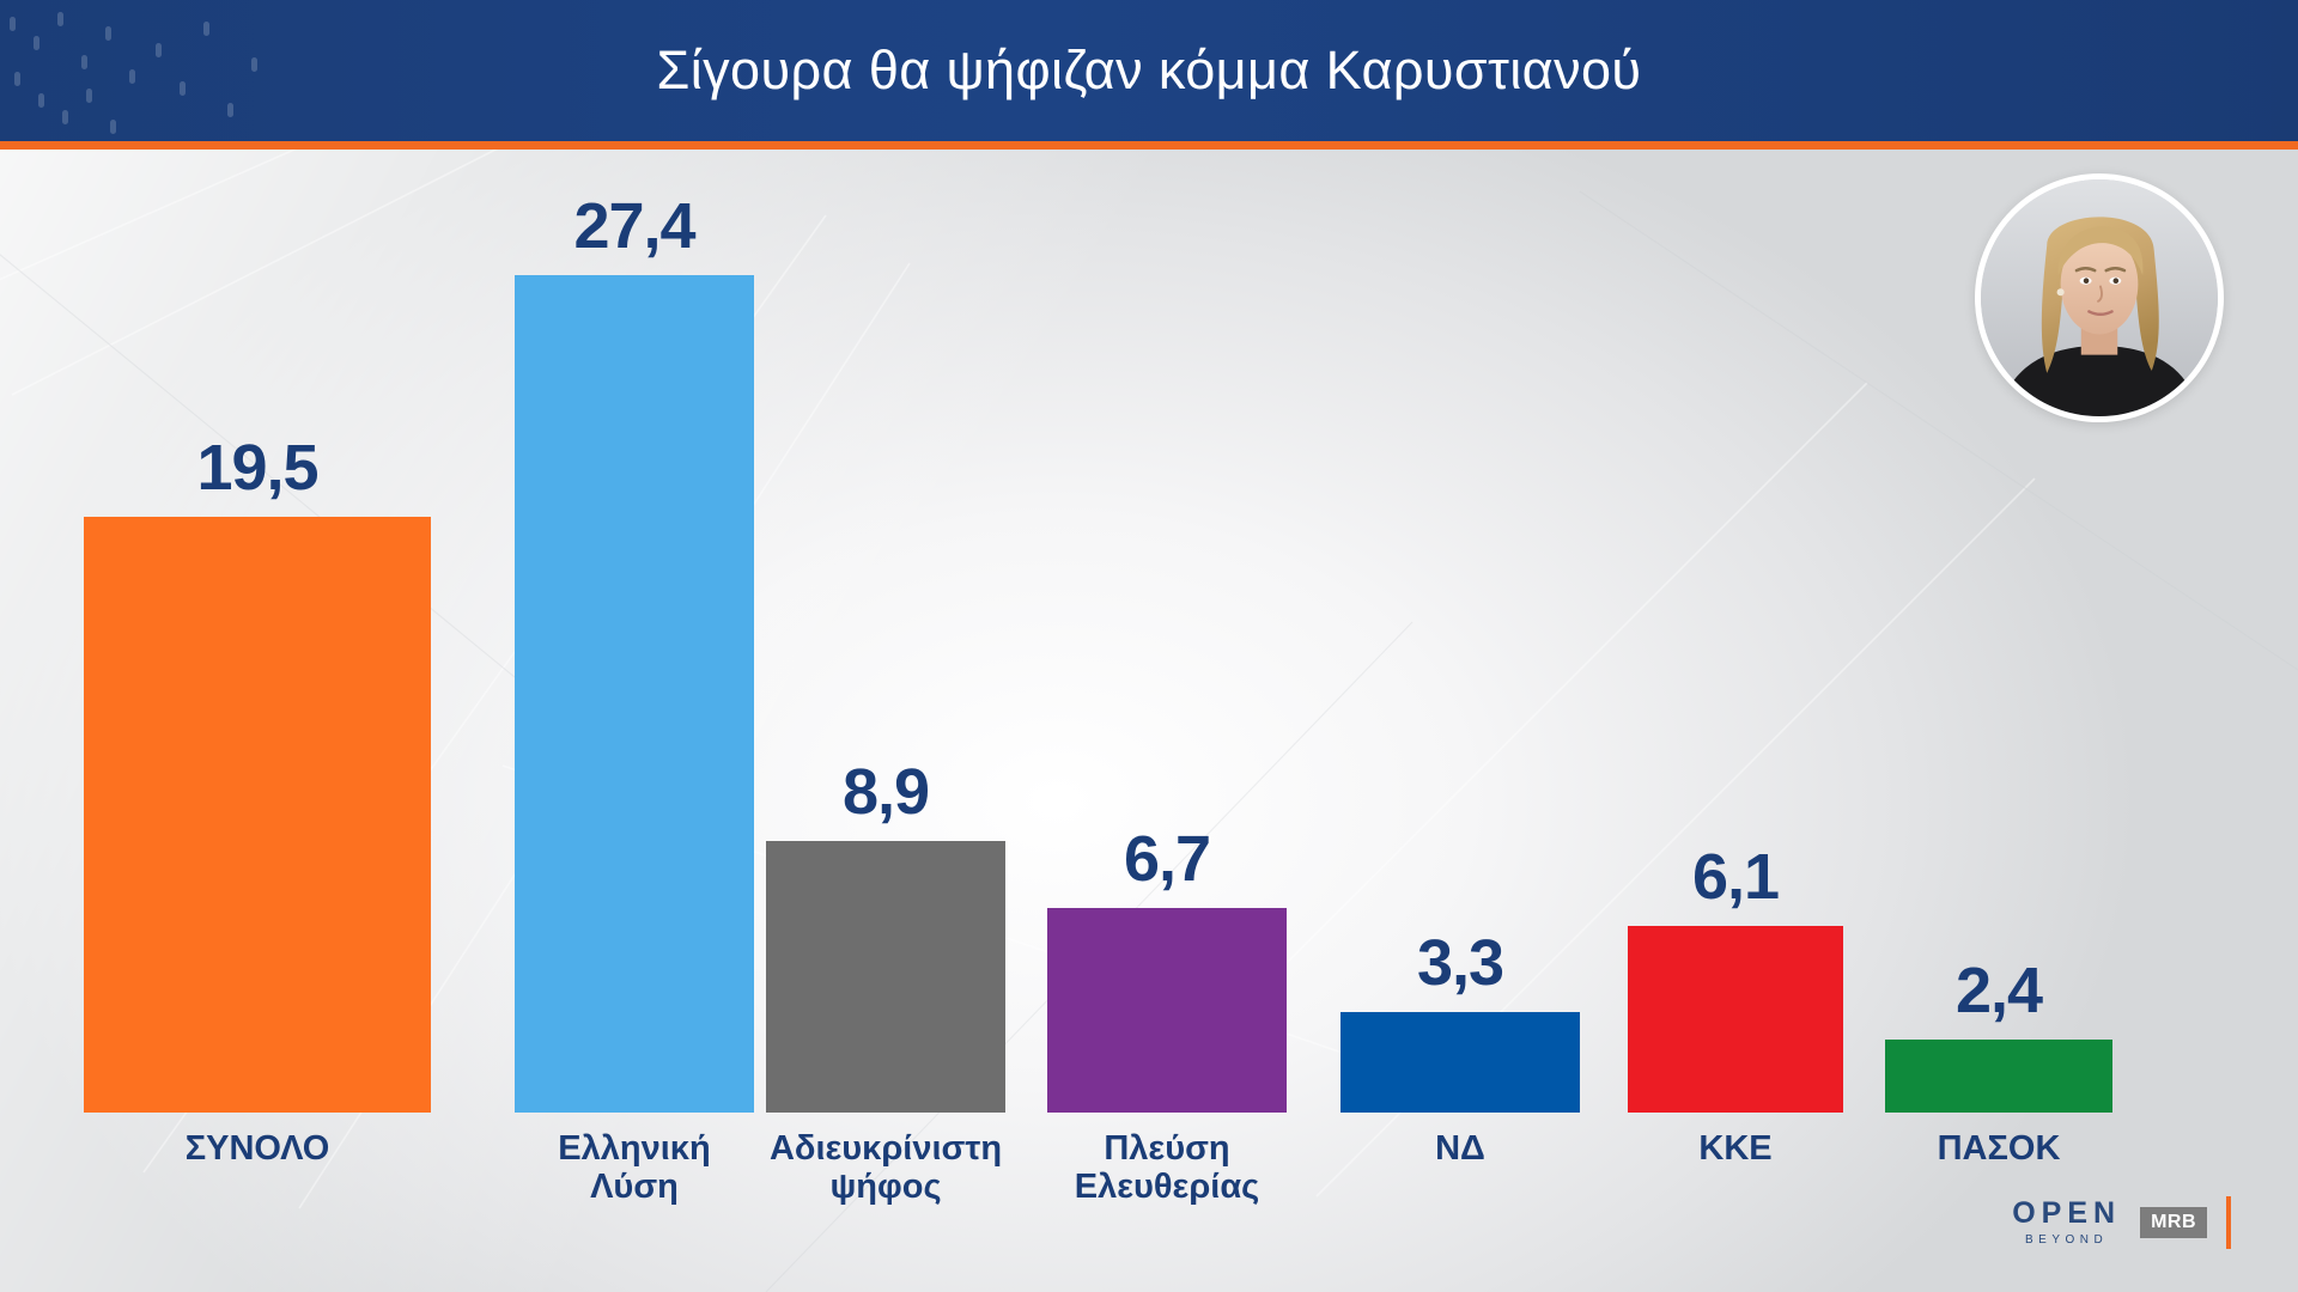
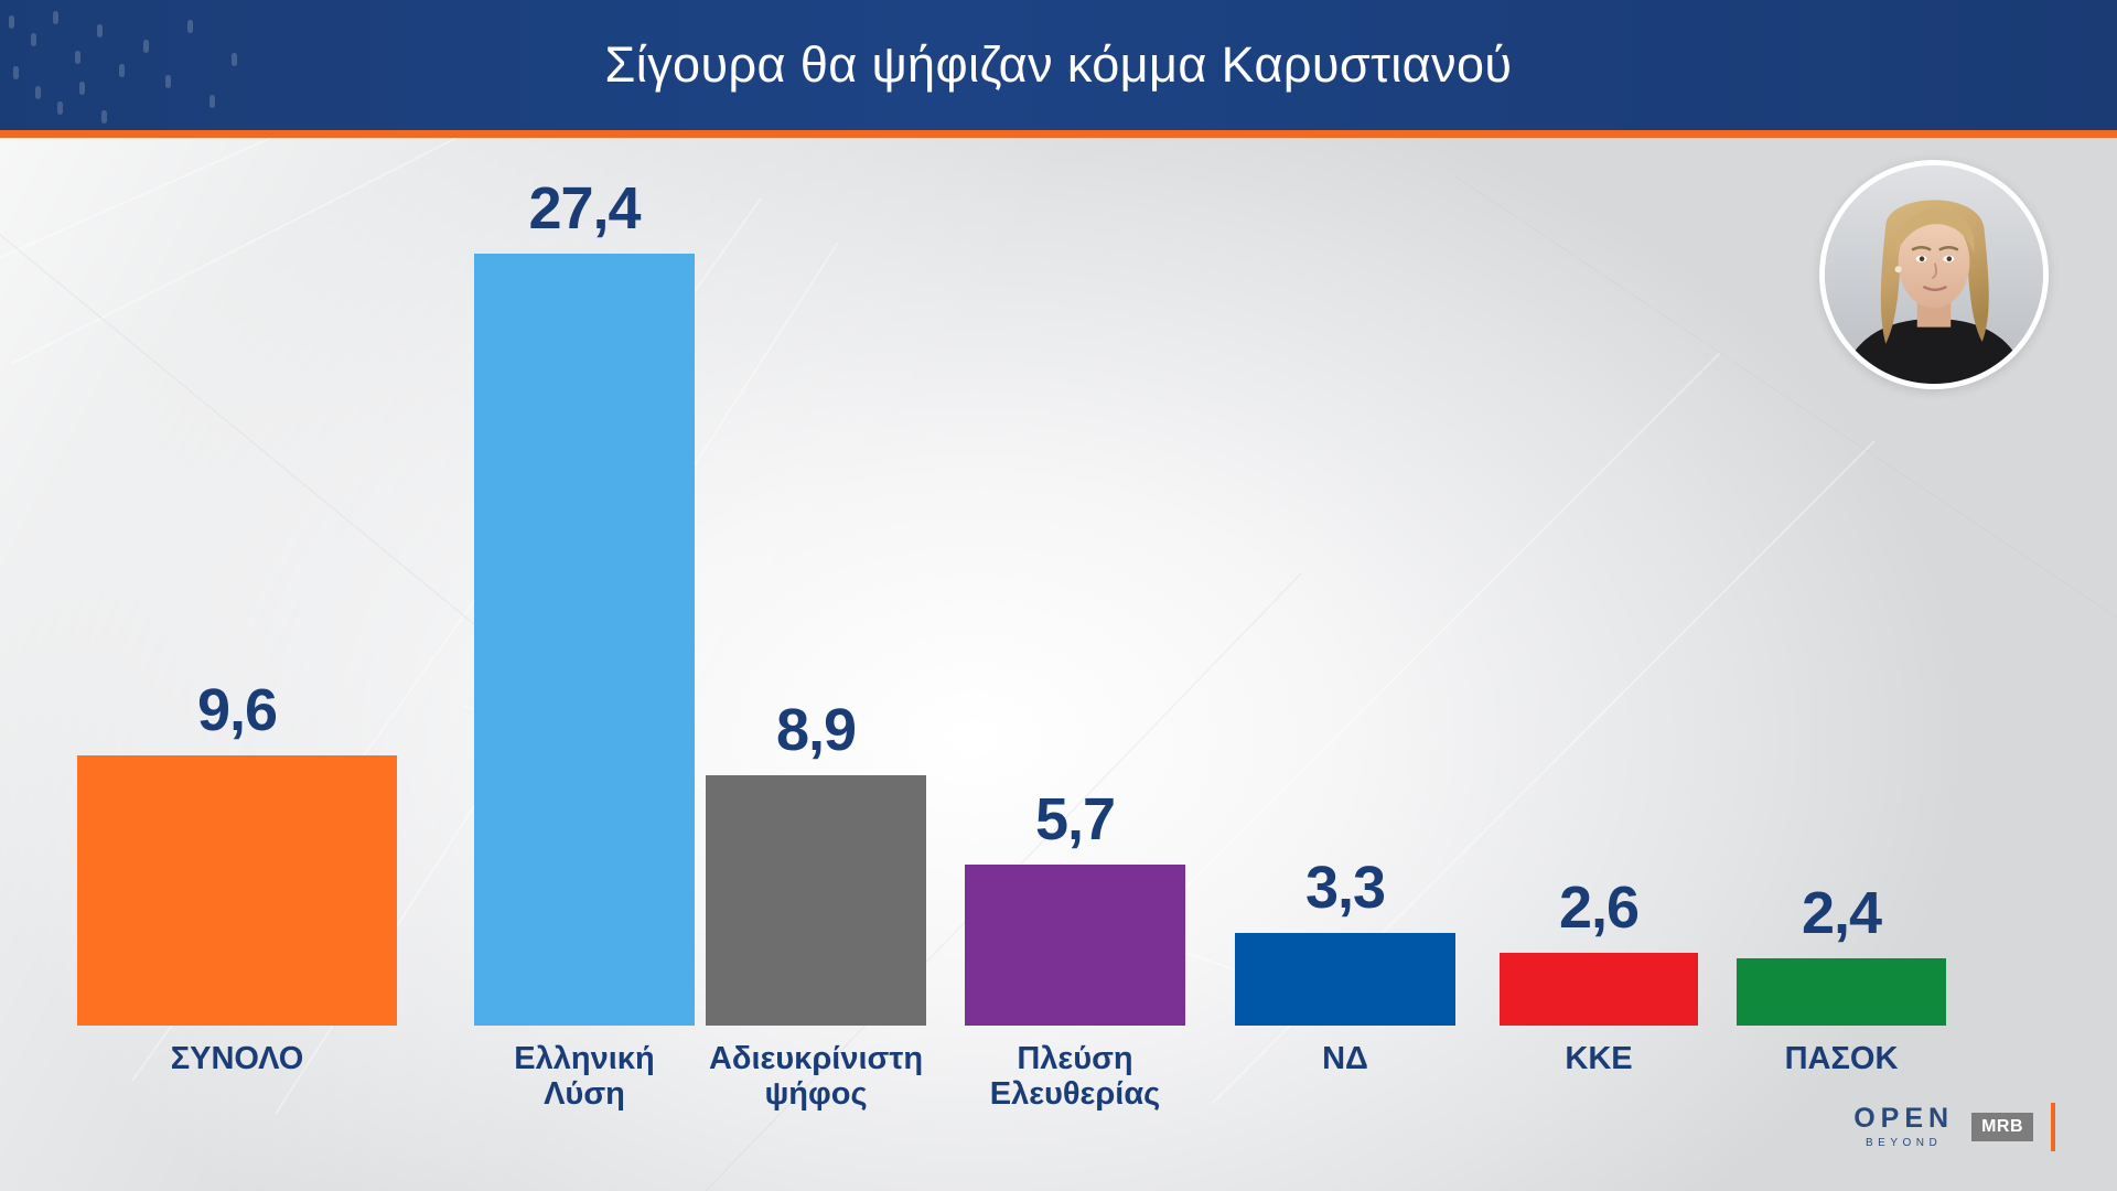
ΣΥΝΟΛΟ: 19,5 -> 9,6
Πλεύση Ελευθερίας: 6,7 -> 5,7
ΚΚΕ: 6,1 -> 2,6
